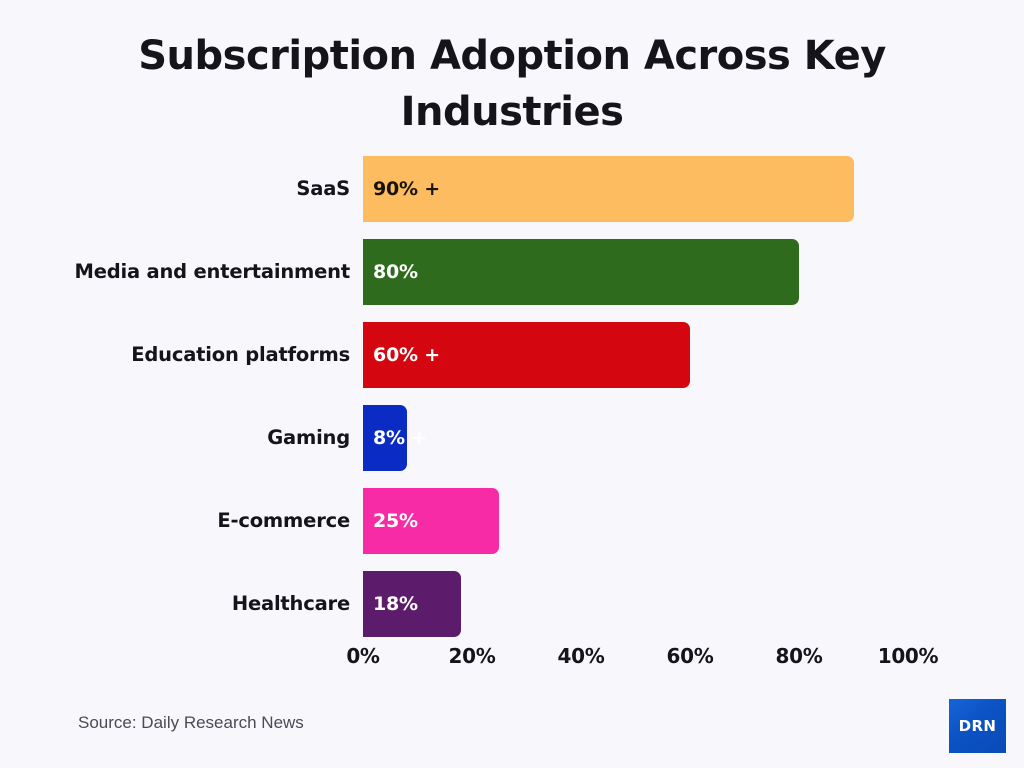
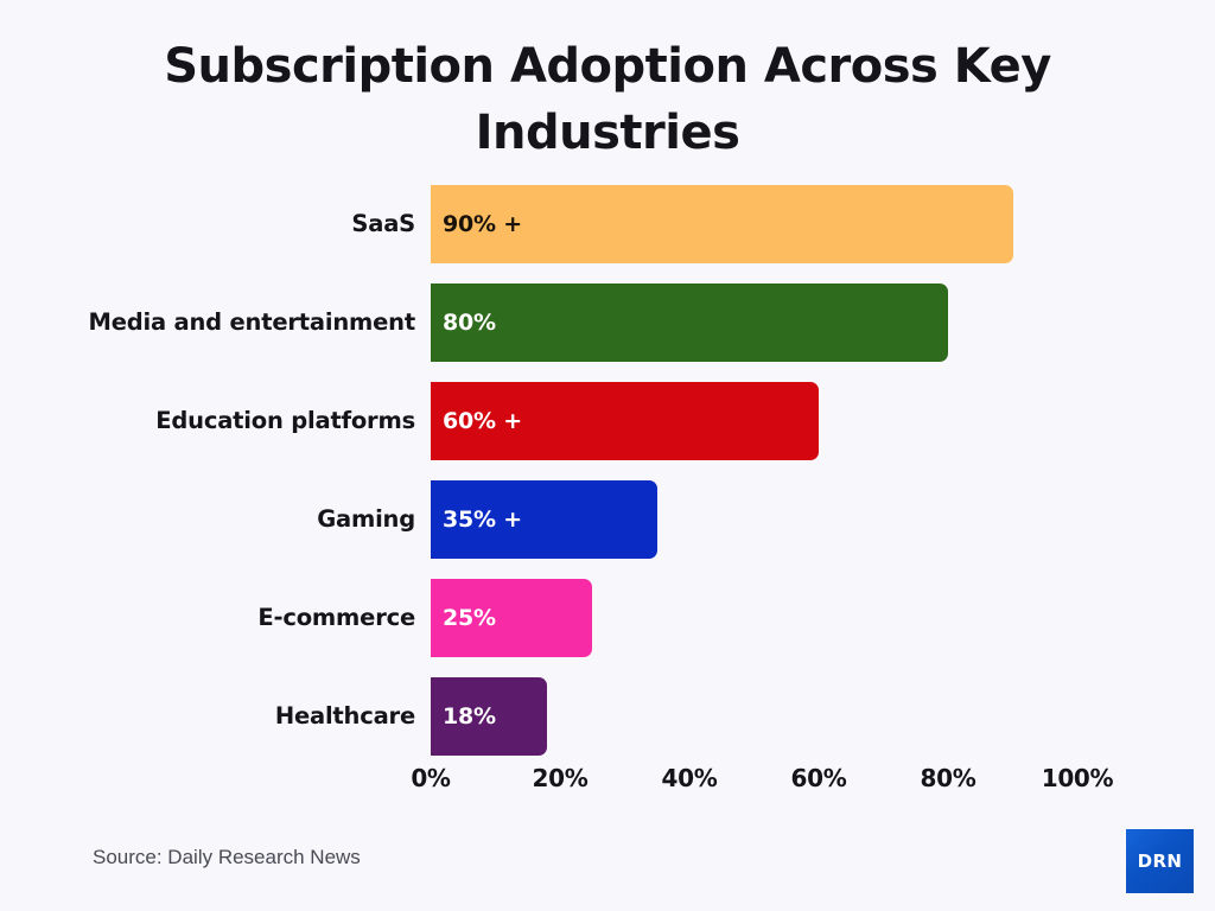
Gaming: 8% -> 35%
